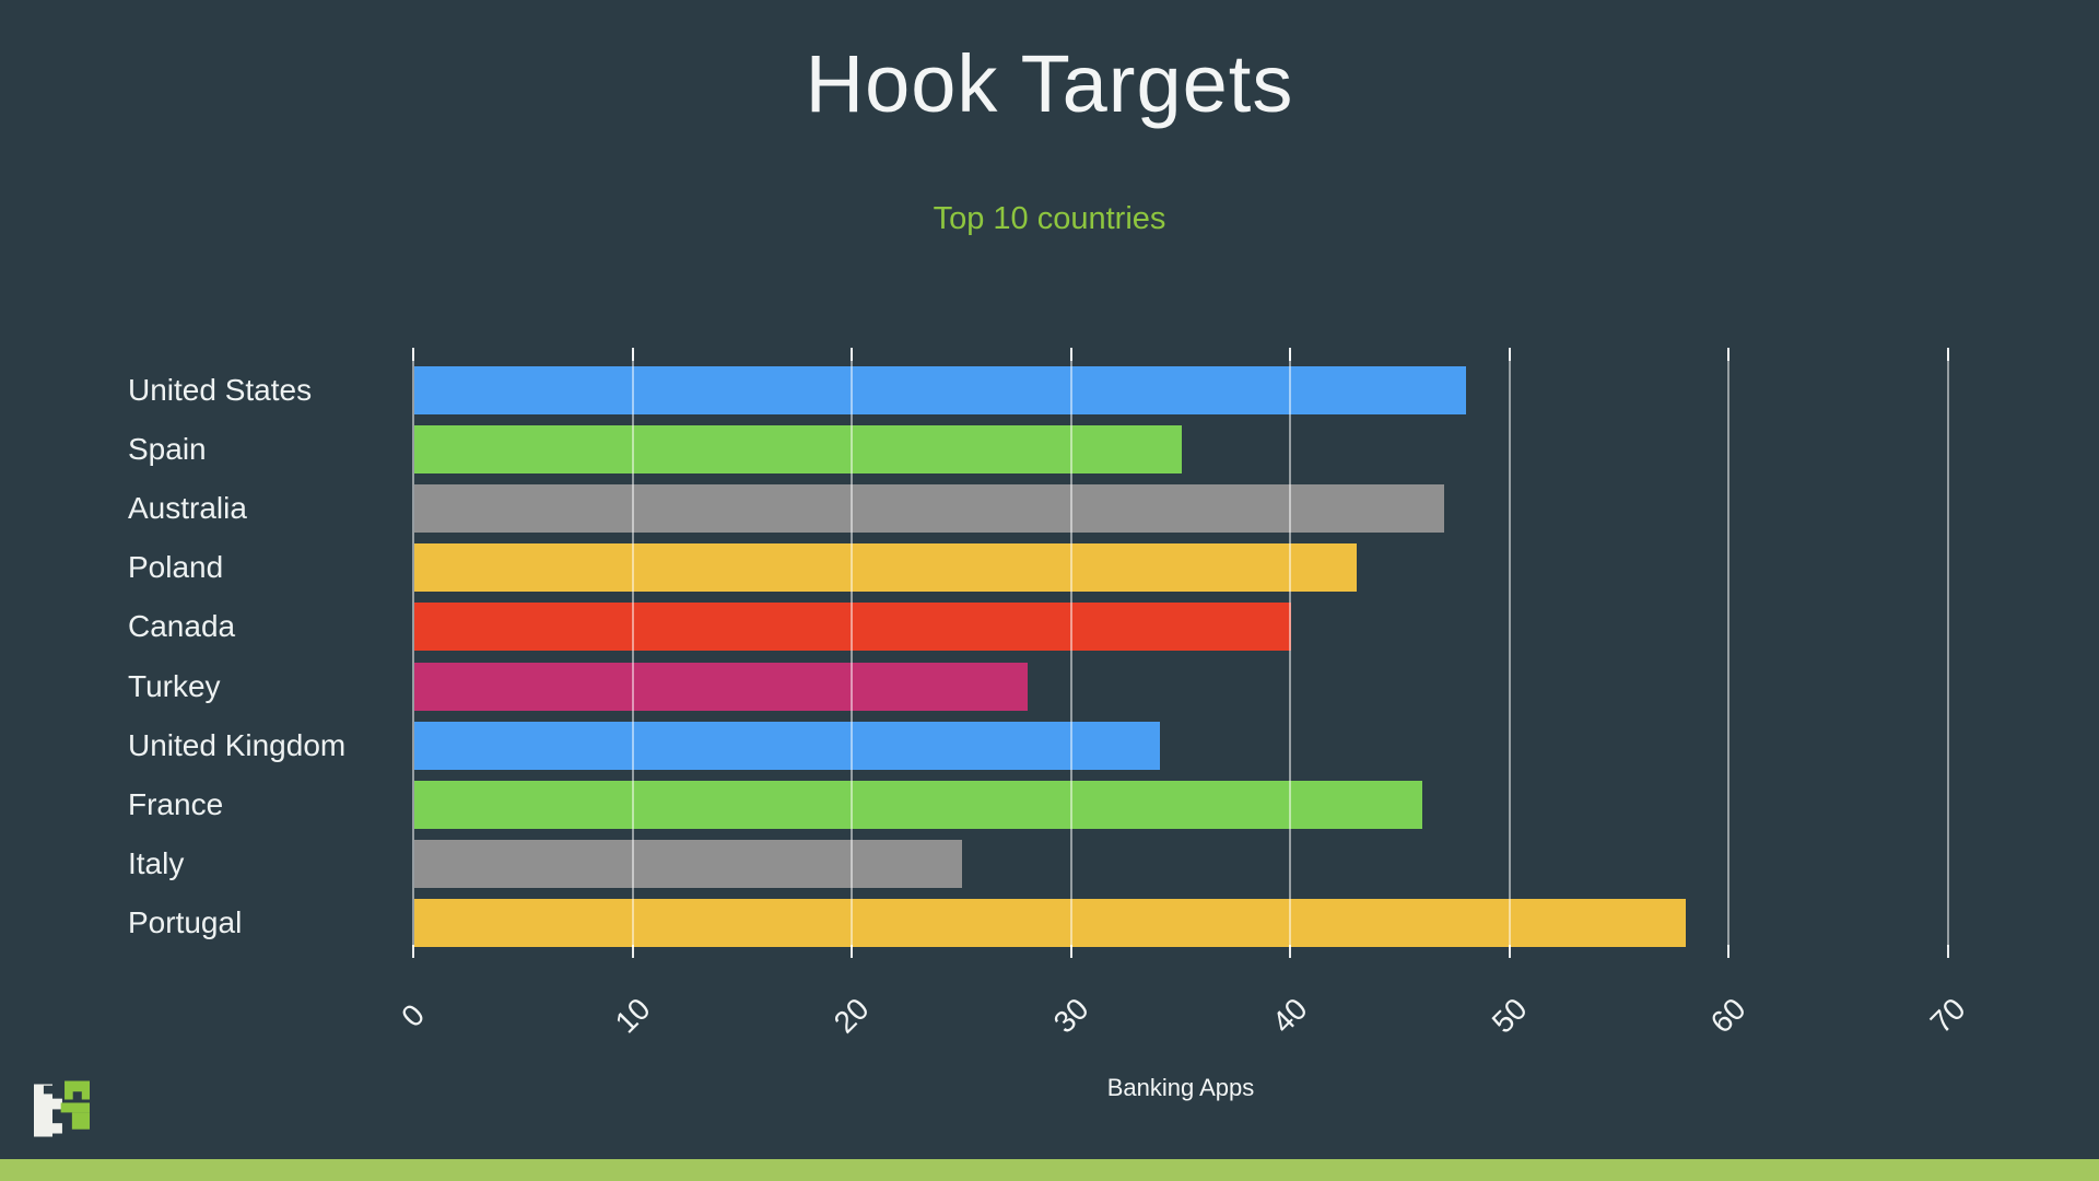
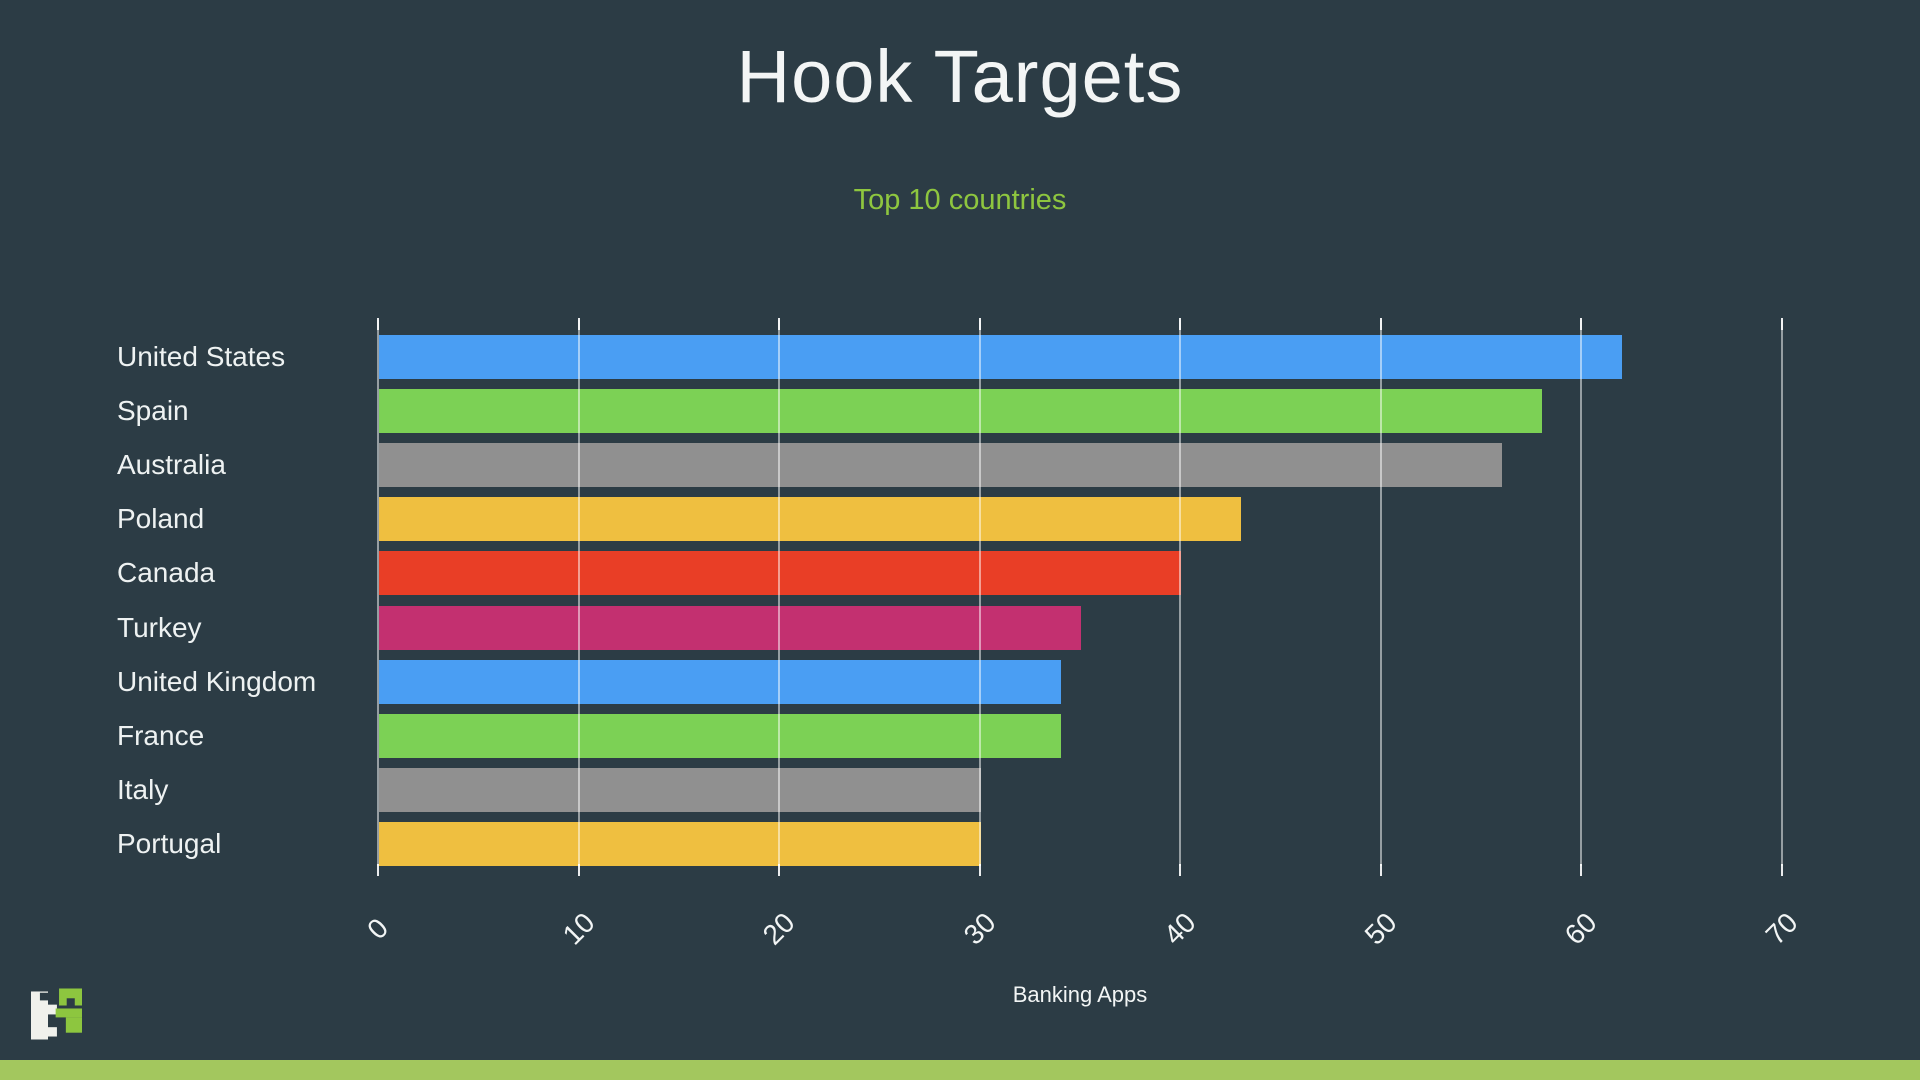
United States: 48 -> 62
Spain: 35 -> 58
Australia: 47 -> 56
Turkey: 28 -> 35
France: 46 -> 34
Italy: 25 -> 30
Portugal: 58 -> 30
